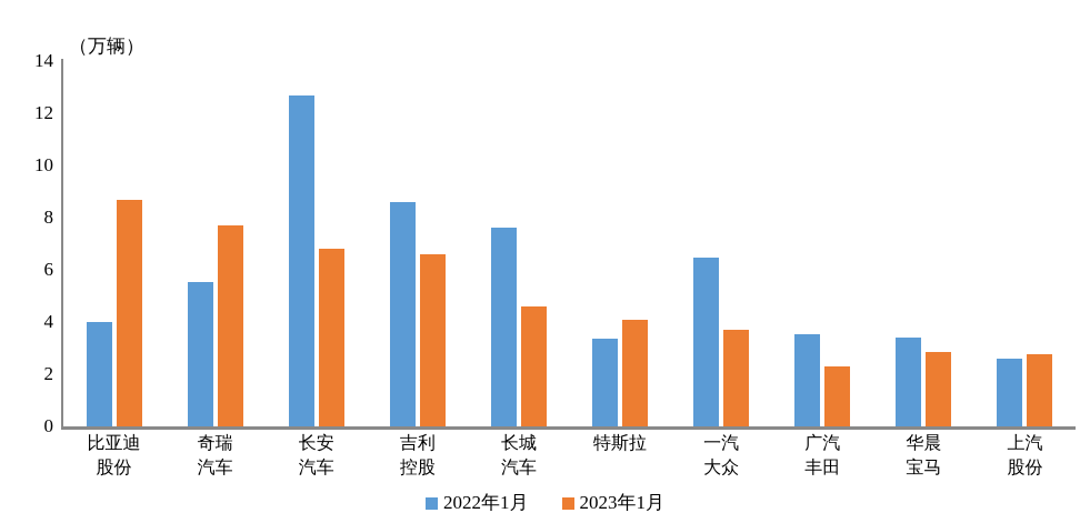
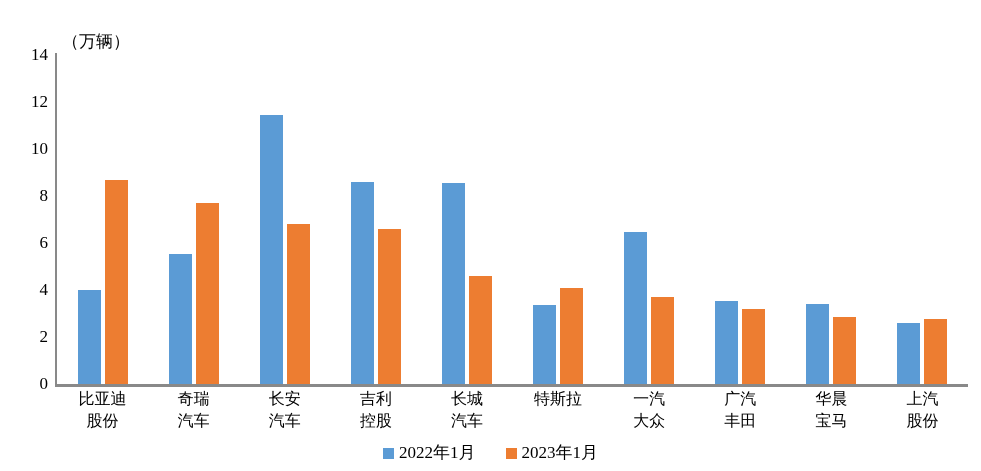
2022年1月/长安汽车: 12.7 -> 11.4
2022年1月/长城汽车: 7.6 -> 8.6
2023年1月/广汽丰田: 2.3 -> 3.2
